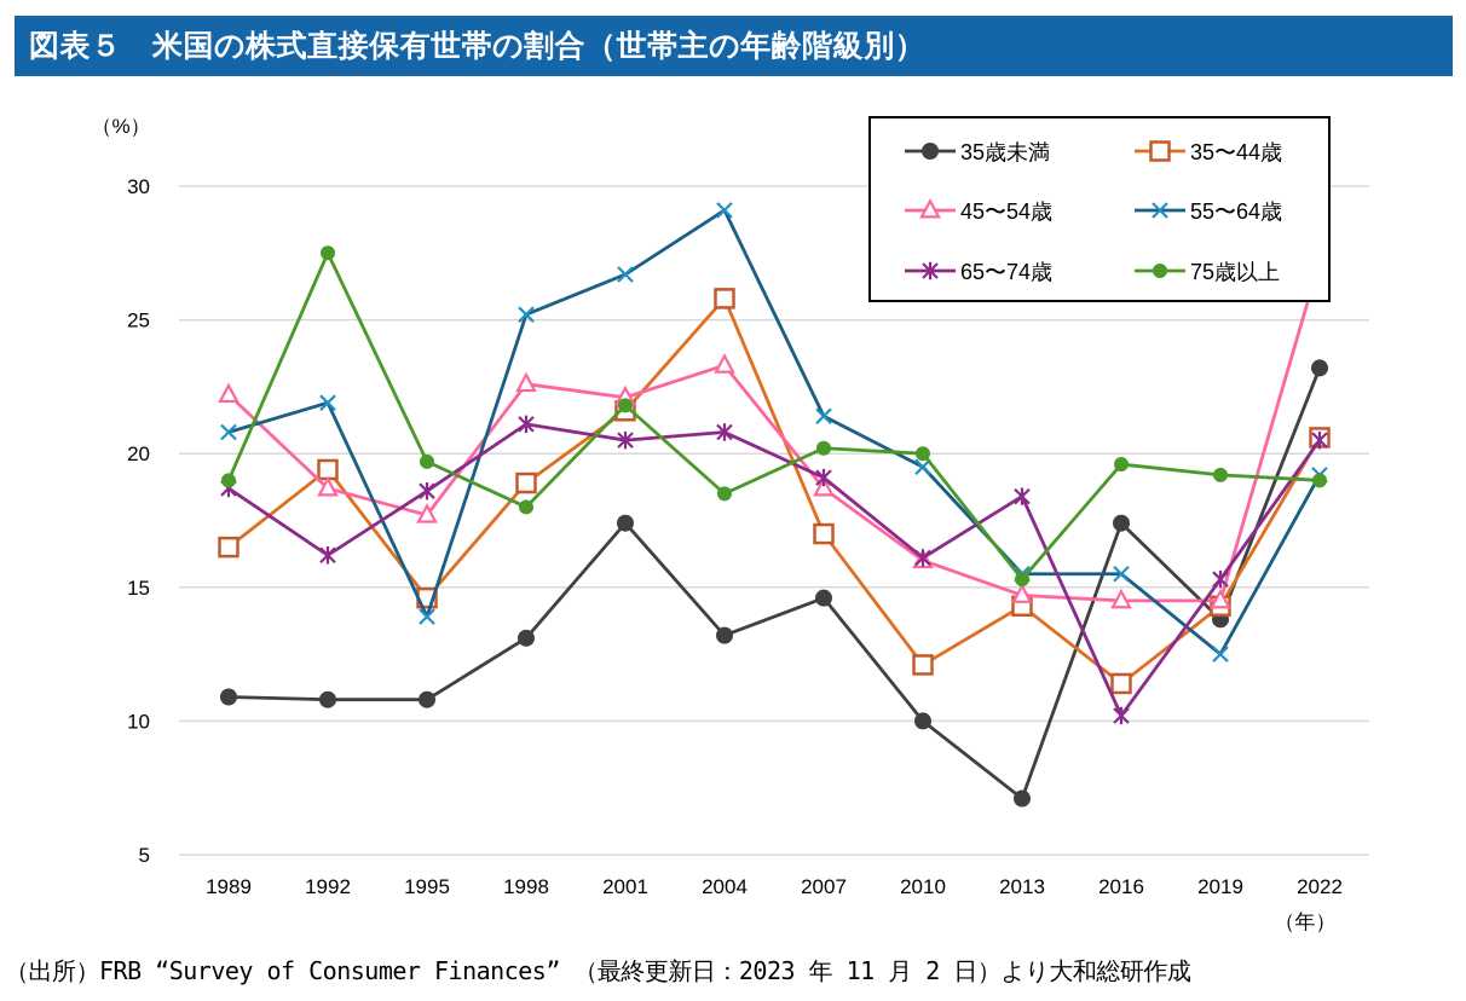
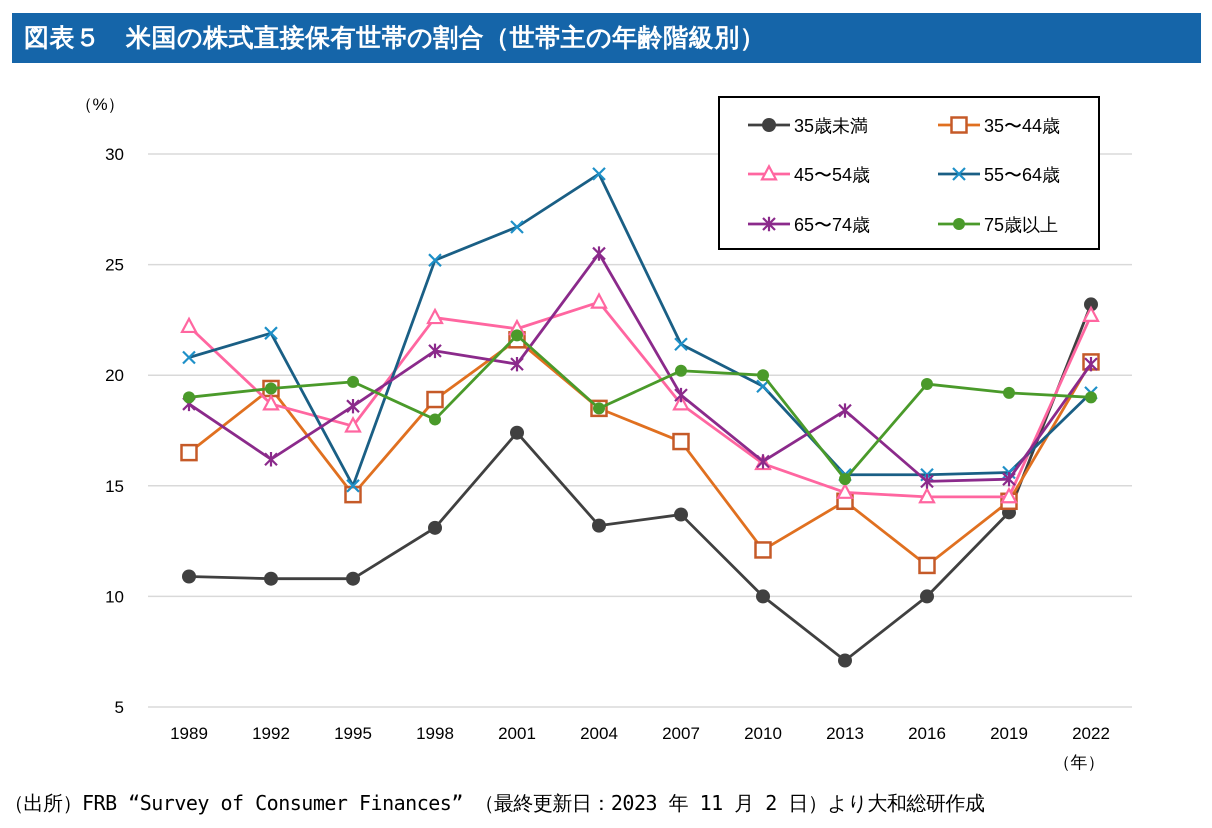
75歳以上/1992: 27.5 -> 19.4
55〜64歳/1995: 13.9 -> 15.0
35〜44歳/2004: 25.8 -> 18.5
65〜74歳/2004: 20.8 -> 25.5
35歳未満/2007: 14.6 -> 13.7
35歳未満/2016: 17.4 -> 10.0
65〜74歳/2016: 10.2 -> 15.2
55〜64歳/2019: 12.5 -> 15.6
45〜54歳/2022: 27.2 -> 22.7
